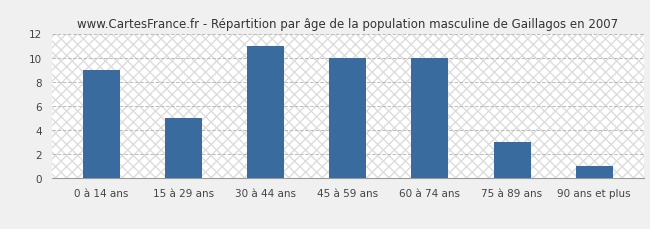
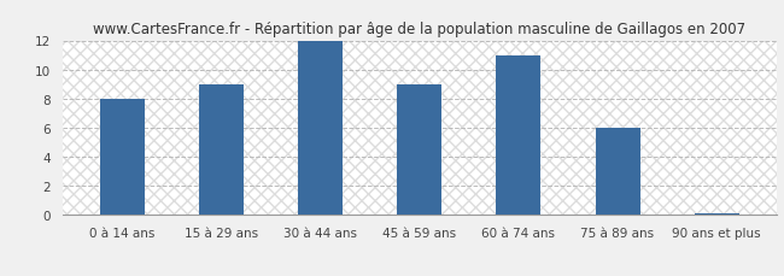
0 à 14 ans: 9.0 -> 8.0
15 à 29 ans: 5.0 -> 9.0
30 à 44 ans: 11.0 -> 12.0
45 à 59 ans: 10.0 -> 9.0
60 à 74 ans: 10.0 -> 11.0
75 à 89 ans: 3.0 -> 6.0
90 ans et plus: 1.0 -> 0.1
